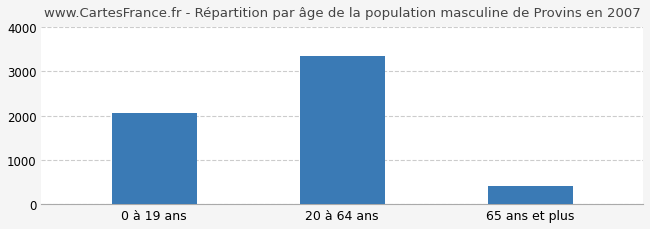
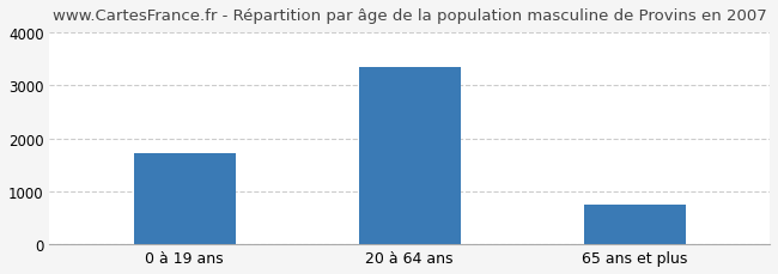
0 à 19 ans: 2050 -> 1720
65 ans et plus: 400 -> 750
